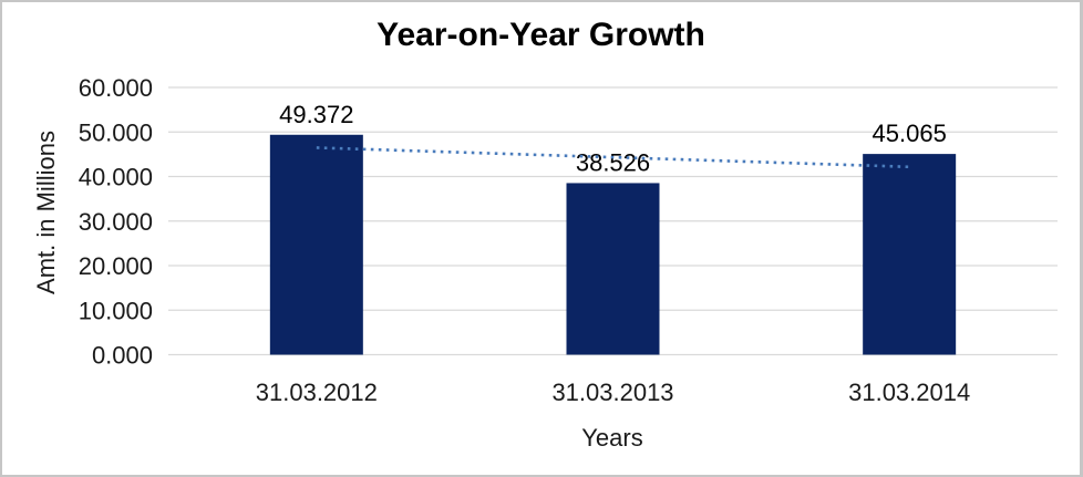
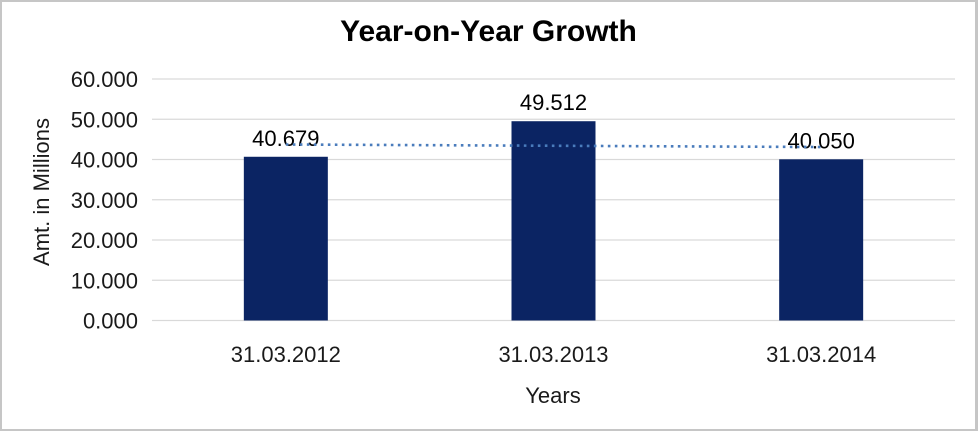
31.03.2012: 49.372 -> 40.679
31.03.2013: 38.526 -> 49.512
31.03.2014: 45.065 -> 40.050
